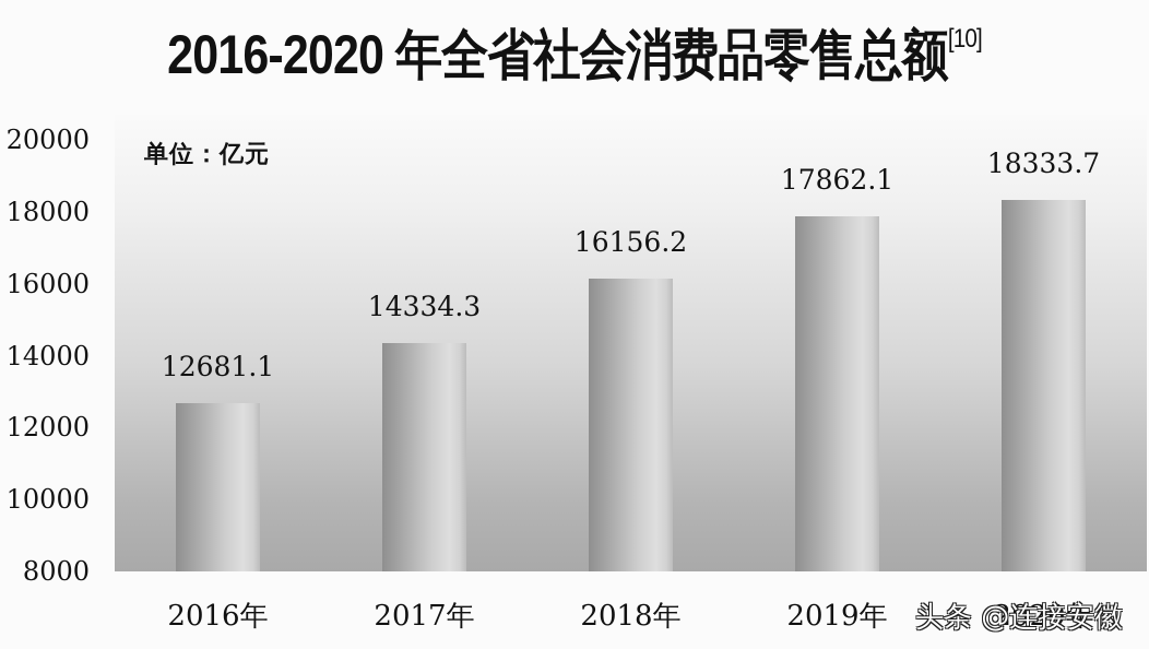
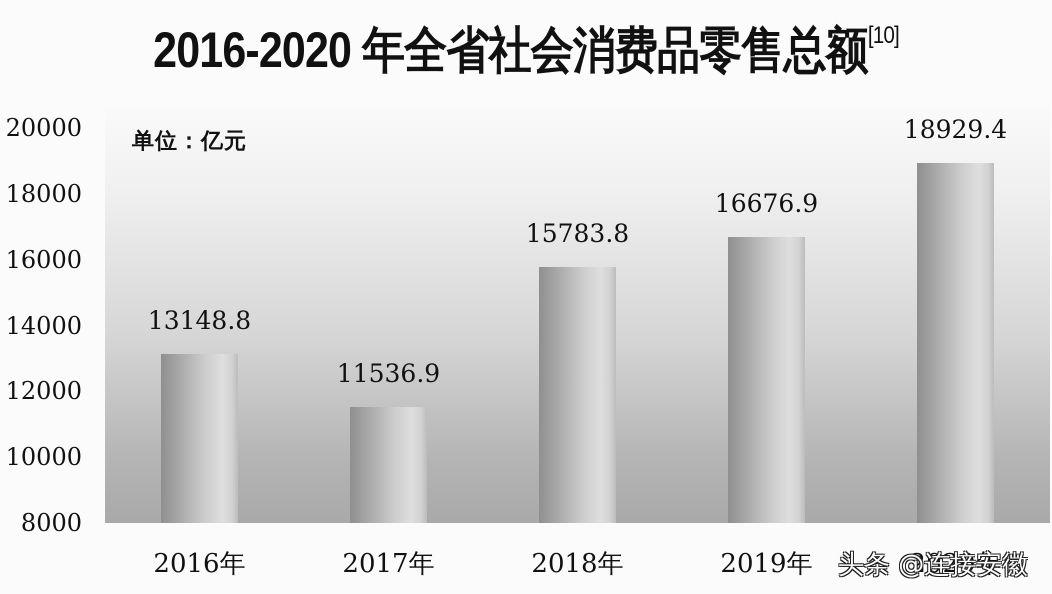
2016年: 12681.1 -> 13148.8
2017年: 14334.3 -> 11536.9
2018年: 16156.2 -> 15783.8
2019年: 17862.1 -> 16676.9
2020年: 18333.7 -> 18929.4
